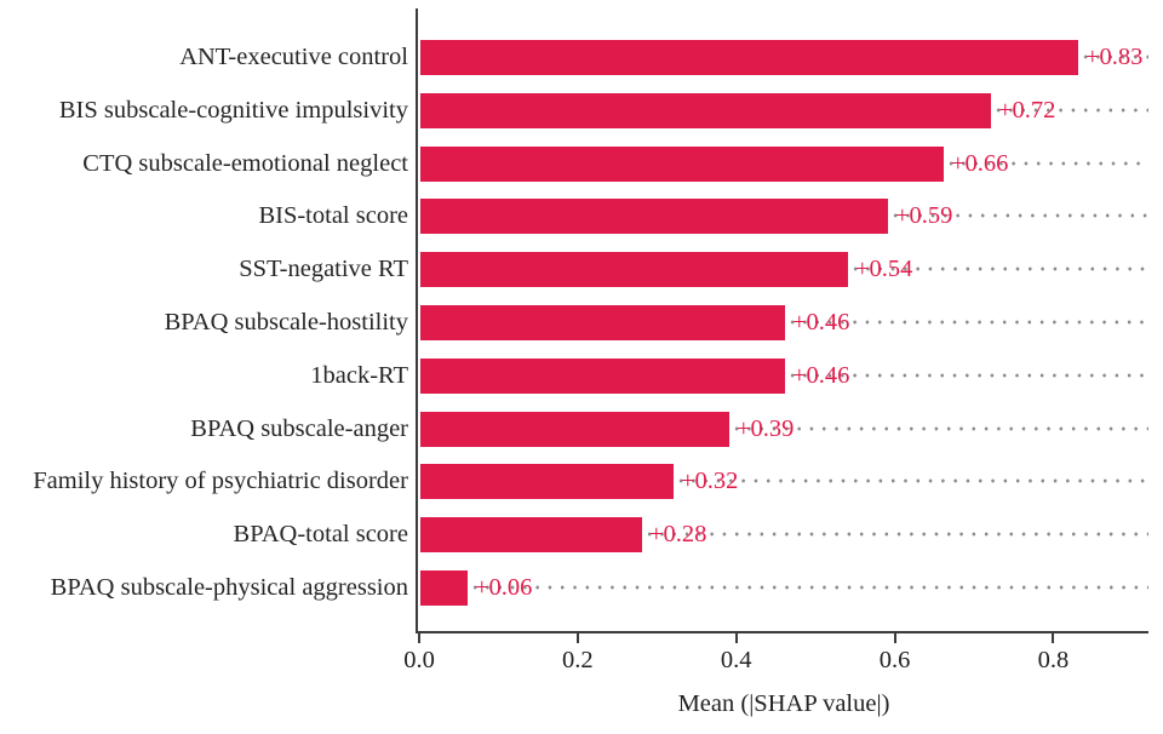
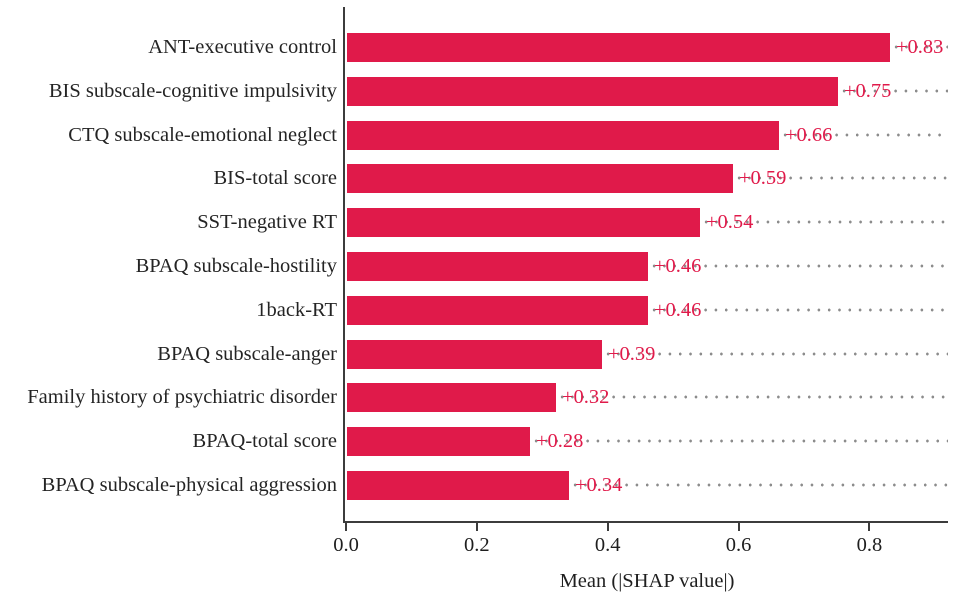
BIS subscale-cognitive impulsivity: +0.72 -> +0.75
BPAQ subscale-physical aggression: +0.06 -> +0.34
